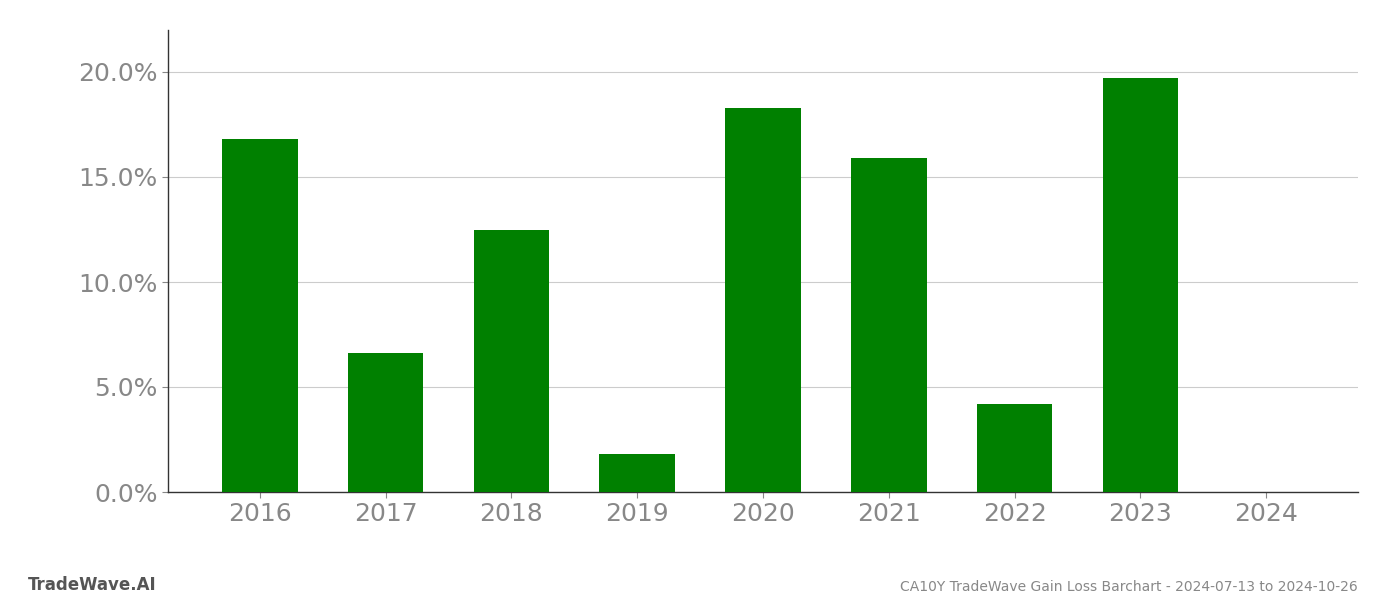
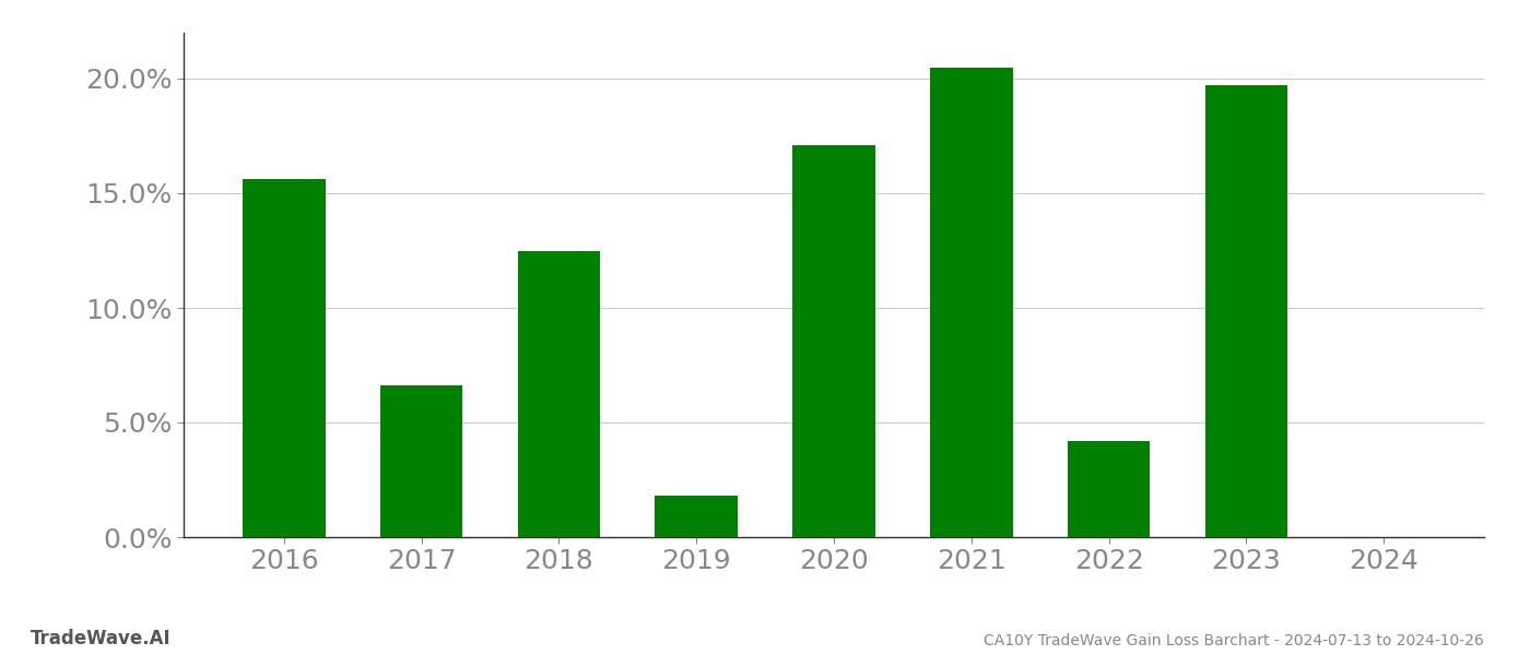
2016: 16.8% -> 15.6%
2020: 18.3% -> 17.1%
2021: 15.9% -> 20.5%
